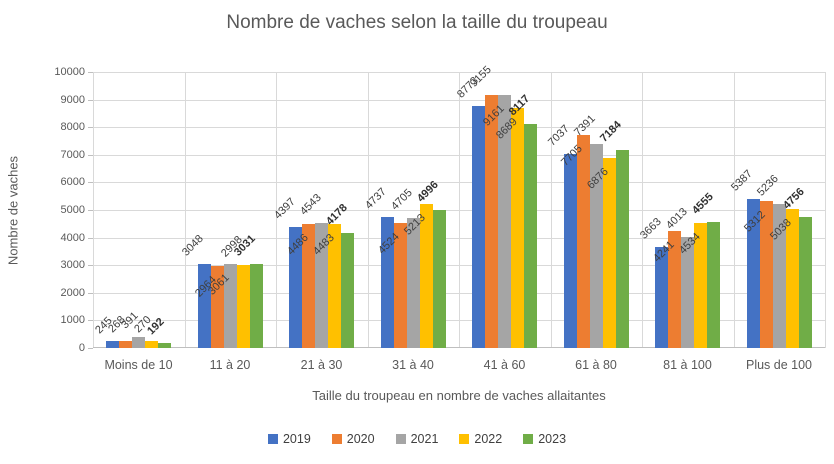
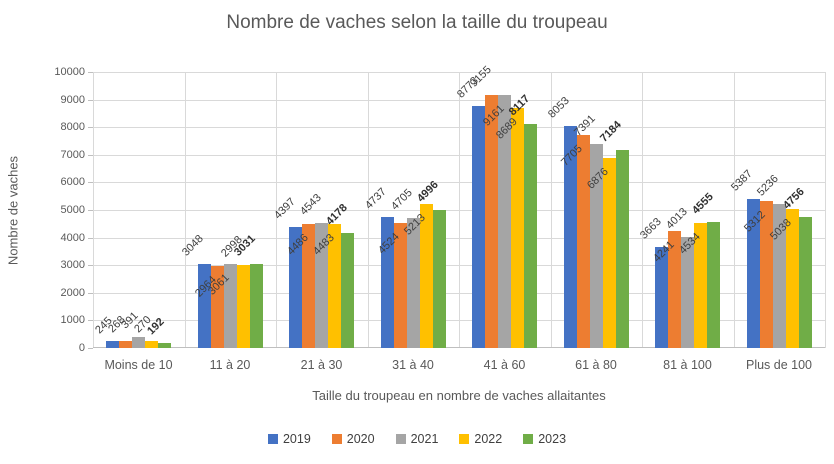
2019/61 à 80: 7037 -> 8053
